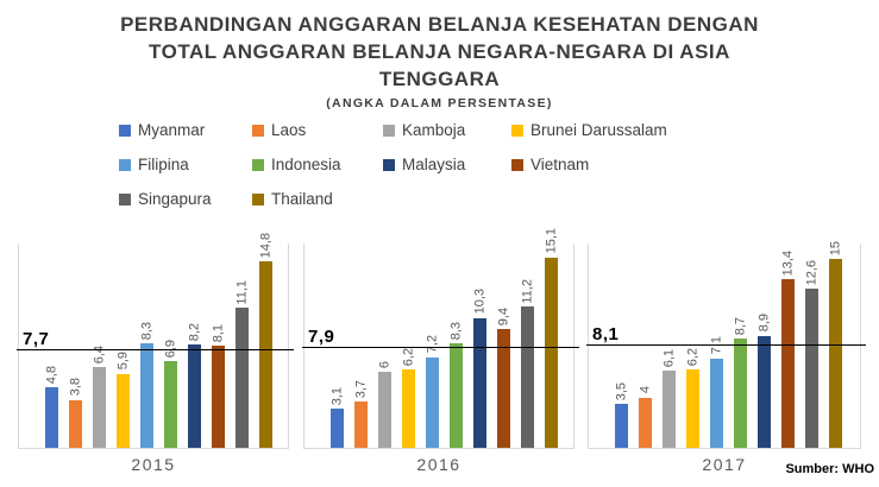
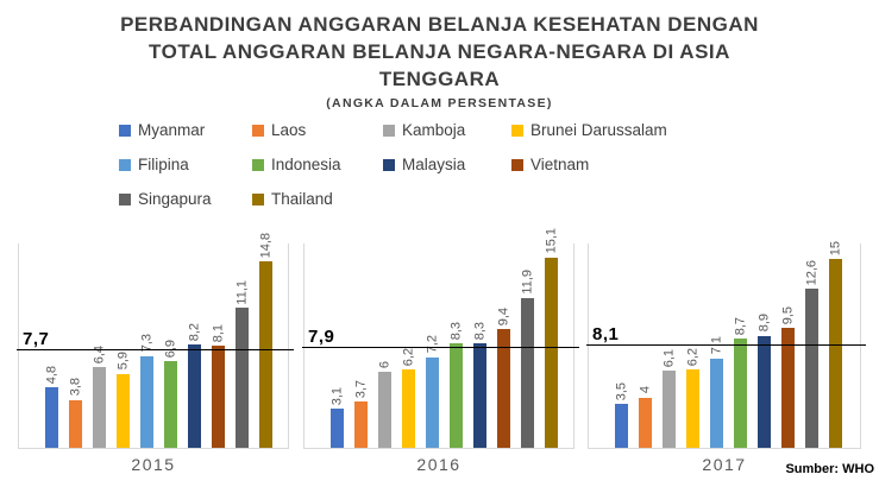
Filipina/2015: 8,3 -> 7,3
Malaysia/2016: 10,3 -> 8,3
Singapura/2016: 11,2 -> 11,9
Vietnam/2017: 13,4 -> 9,5
